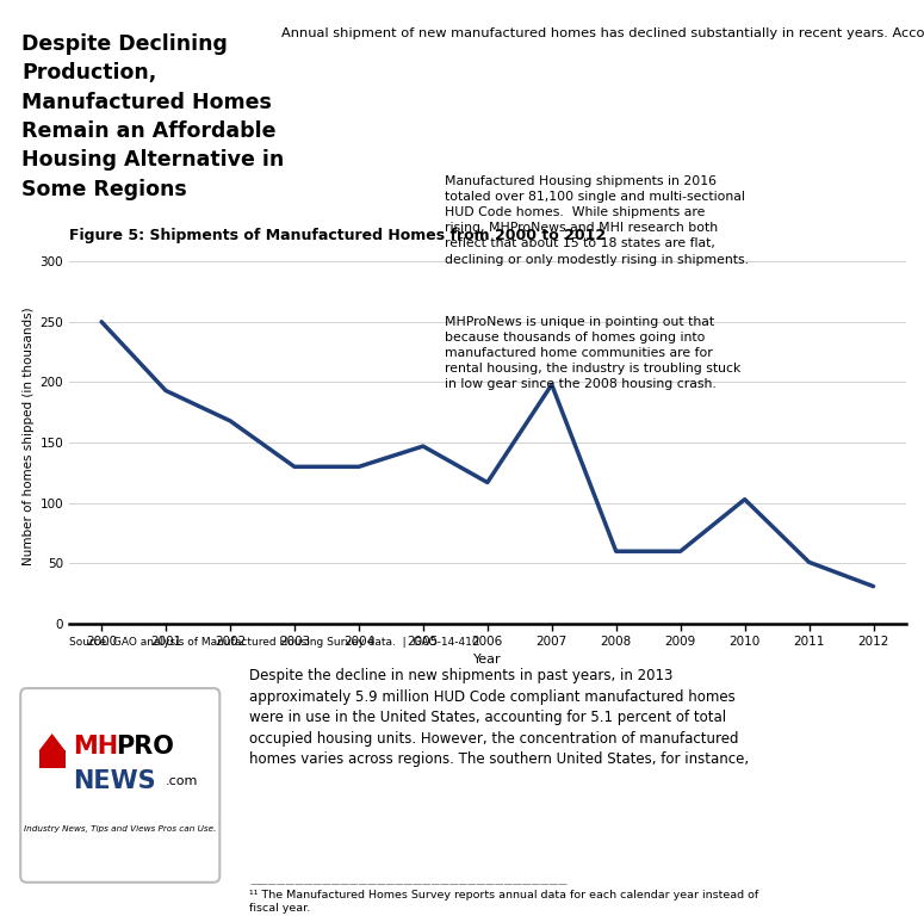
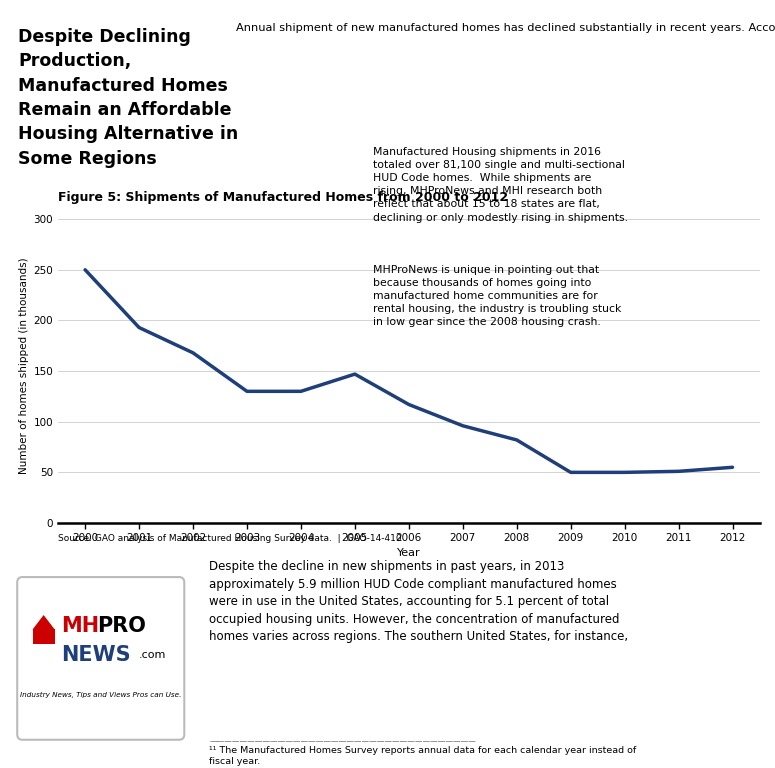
2007: 198 -> 96
2008: 60 -> 82
2009: 60 -> 50
2010: 103 -> 50
2012: 31 -> 55
